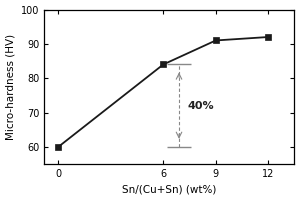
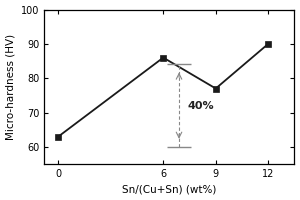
0: 60 -> 63
6: 84 -> 86
9: 91 -> 77
12: 92 -> 90
